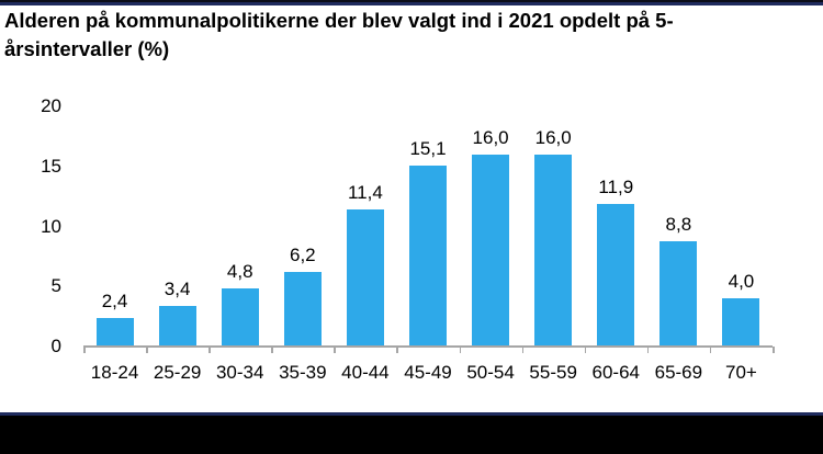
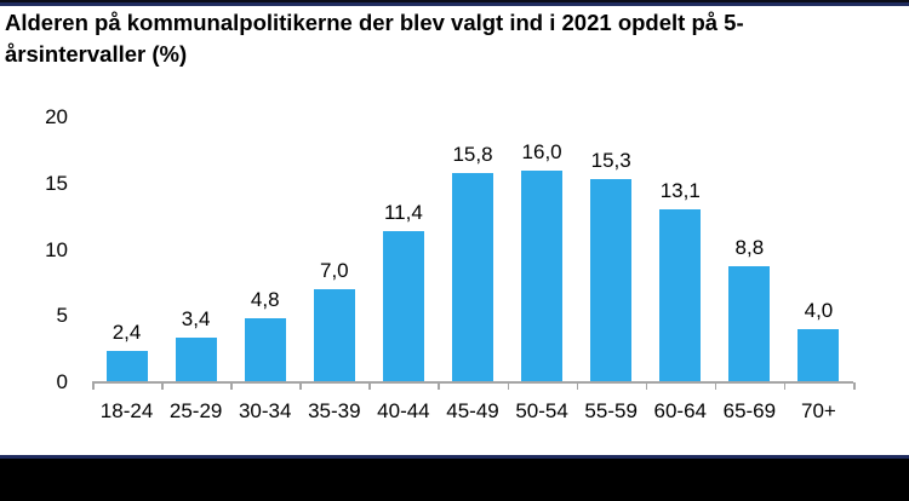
35-39: 6,2 -> 7,0
45-49: 15,1 -> 15,8
55-59: 16,0 -> 15,3
60-64: 11,9 -> 13,1
